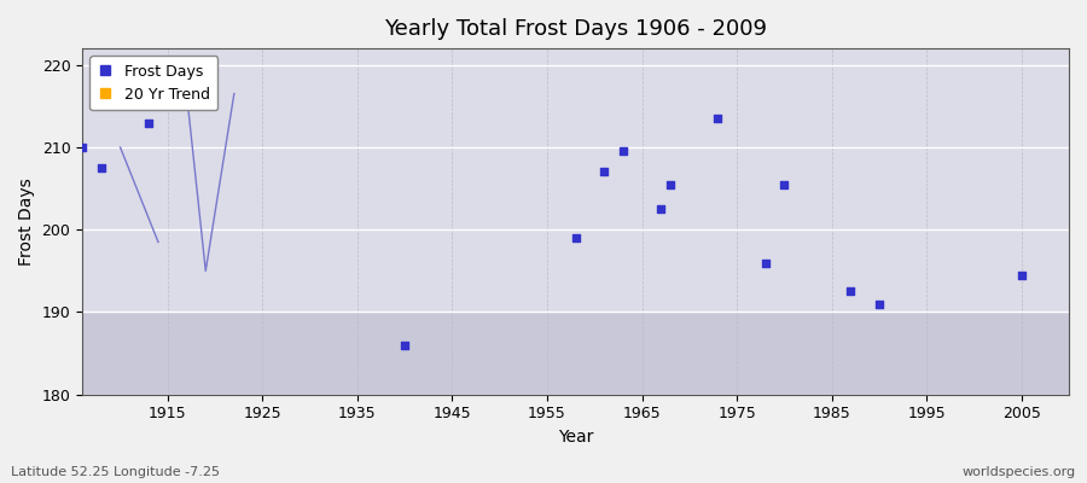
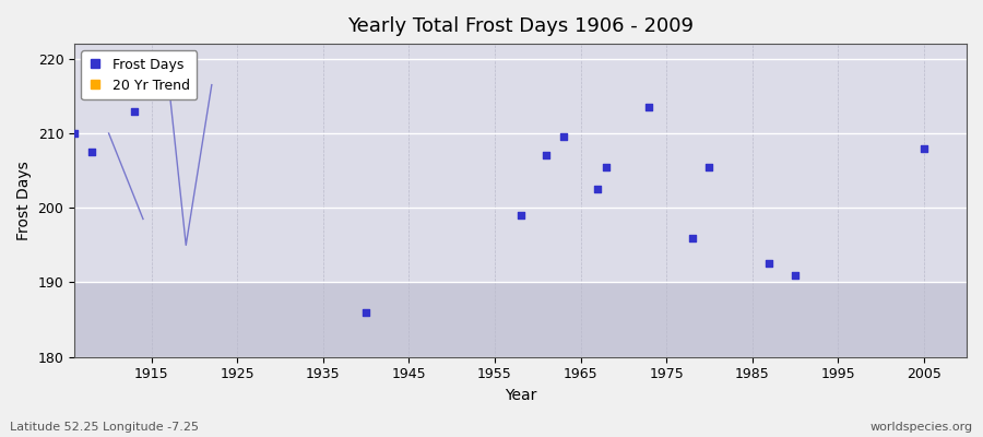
Frost Days/2005: 194.5 -> 208.0
